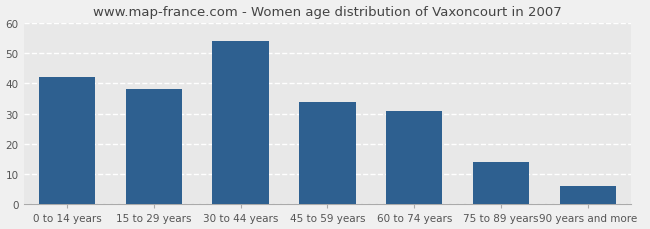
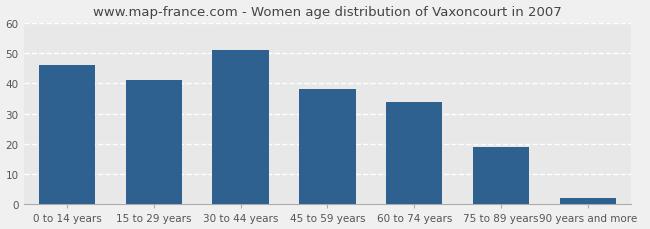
0 to 14 years: 42 -> 46
15 to 29 years: 38 -> 41
30 to 44 years: 54 -> 51
45 to 59 years: 34 -> 38
60 to 74 years: 31 -> 34
75 to 89 years: 14 -> 19
90 years and more: 6 -> 2
